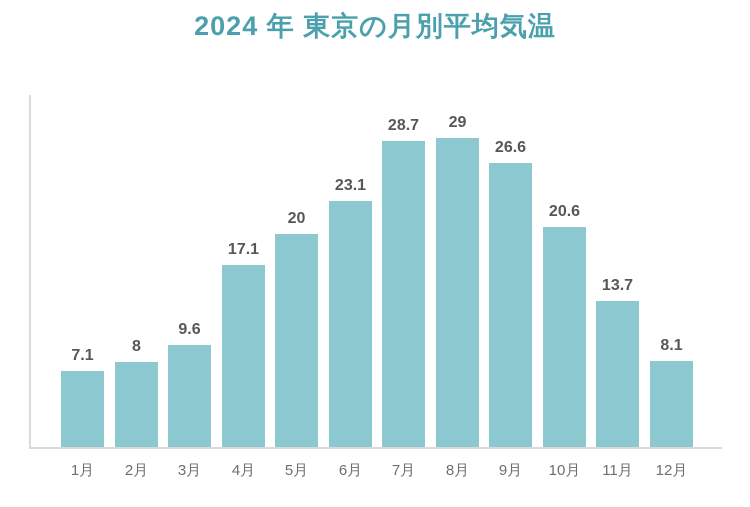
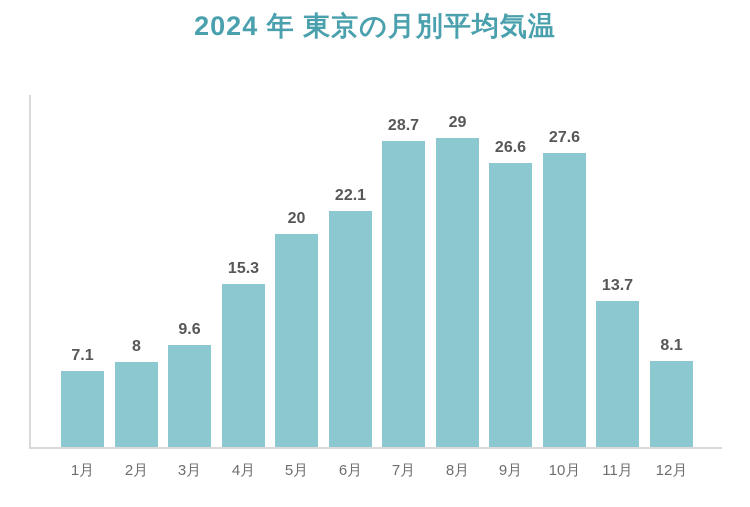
4月: 17.1 -> 15.3
6月: 23.1 -> 22.1
10月: 20.6 -> 27.6
